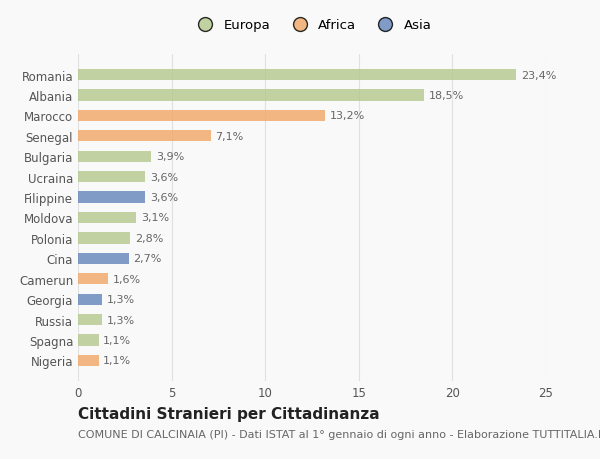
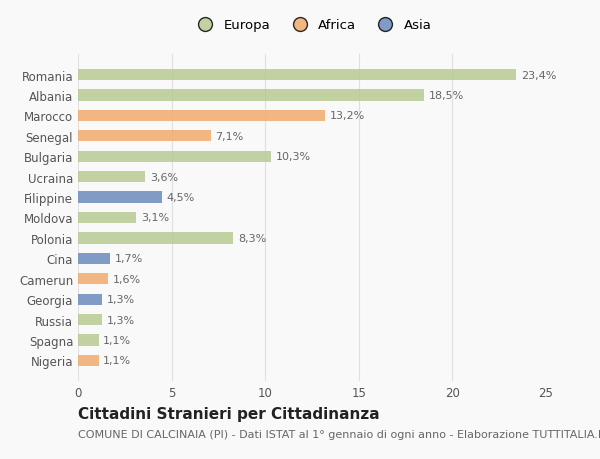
Bulgaria: 3,9% -> 10,3%
Filippine: 3,6% -> 4,5%
Polonia: 2,8% -> 8,3%
Cina: 2,7% -> 1,7%
